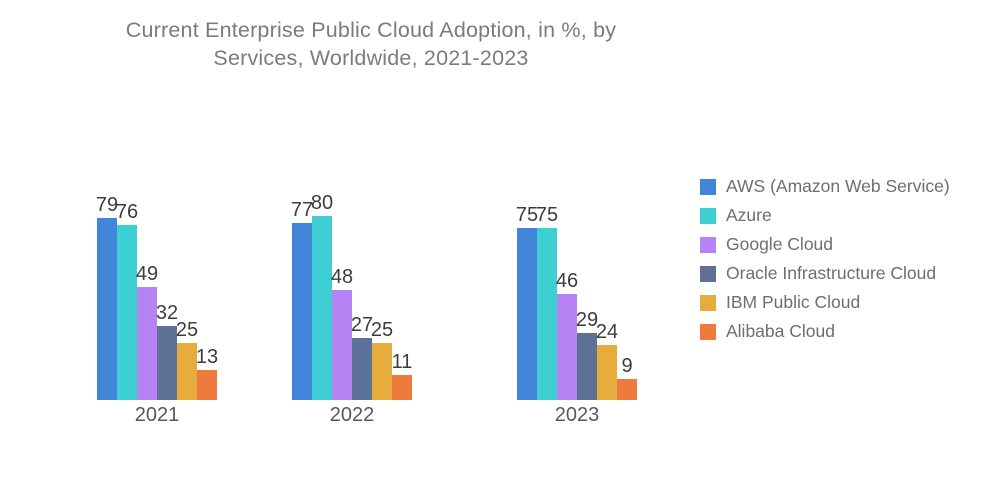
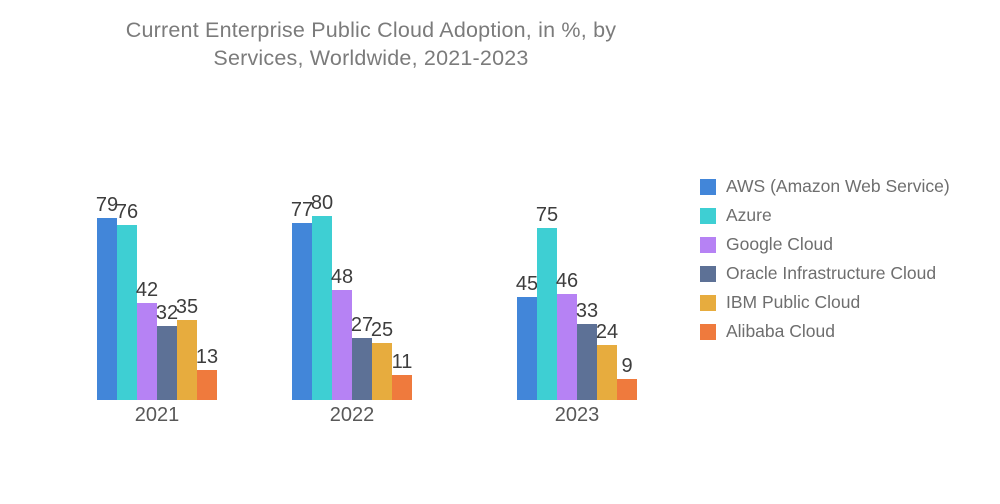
Google Cloud/2021: 49 -> 42
IBM Public Cloud/2021: 25 -> 35
AWS (Amazon Web Service)/2023: 75 -> 45
Oracle Infrastructure Cloud/2023: 29 -> 33
